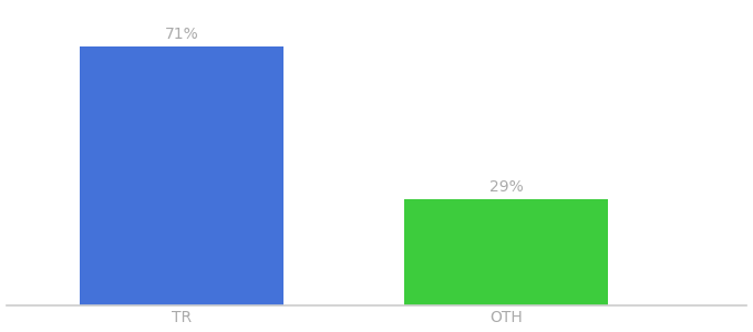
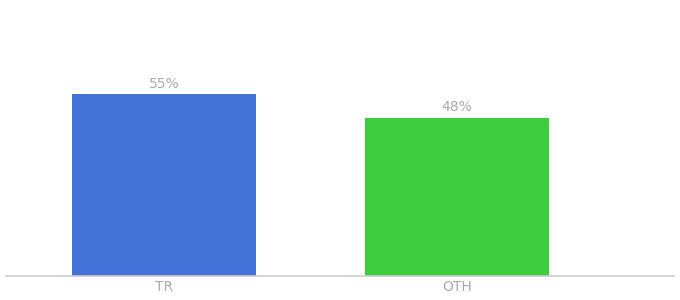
TR: 71% -> 55%
OTH: 29% -> 48%
